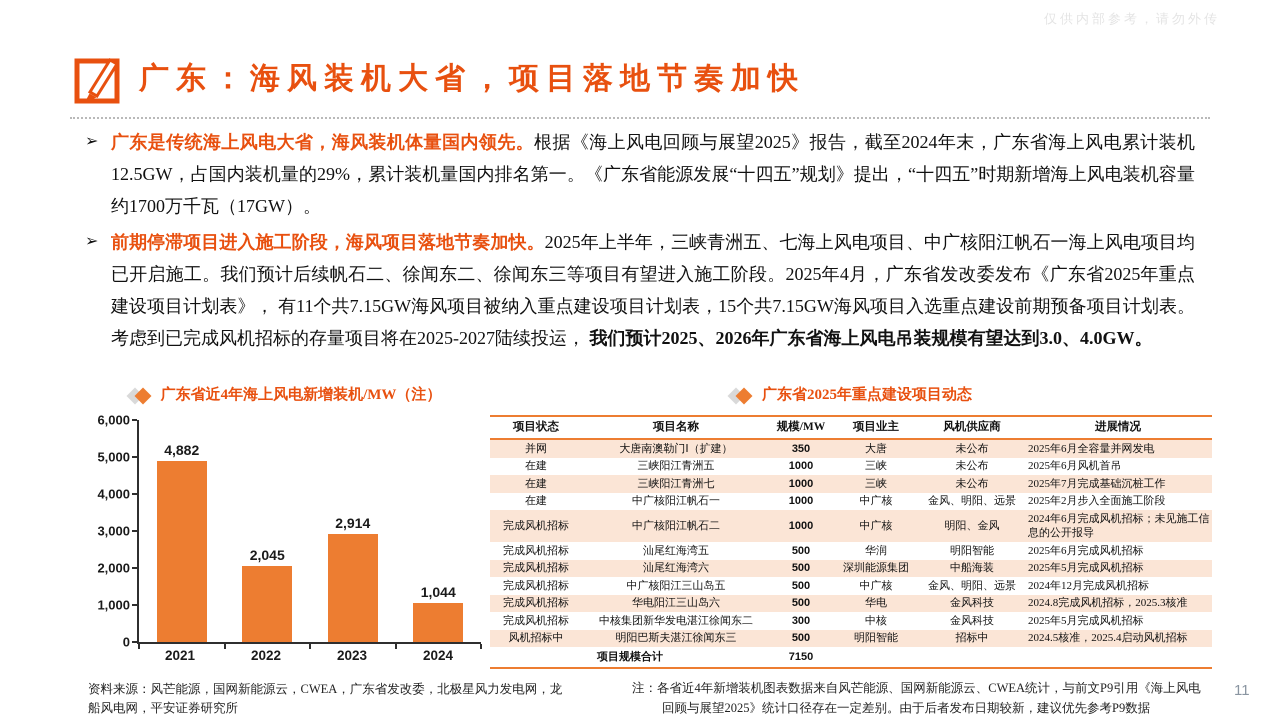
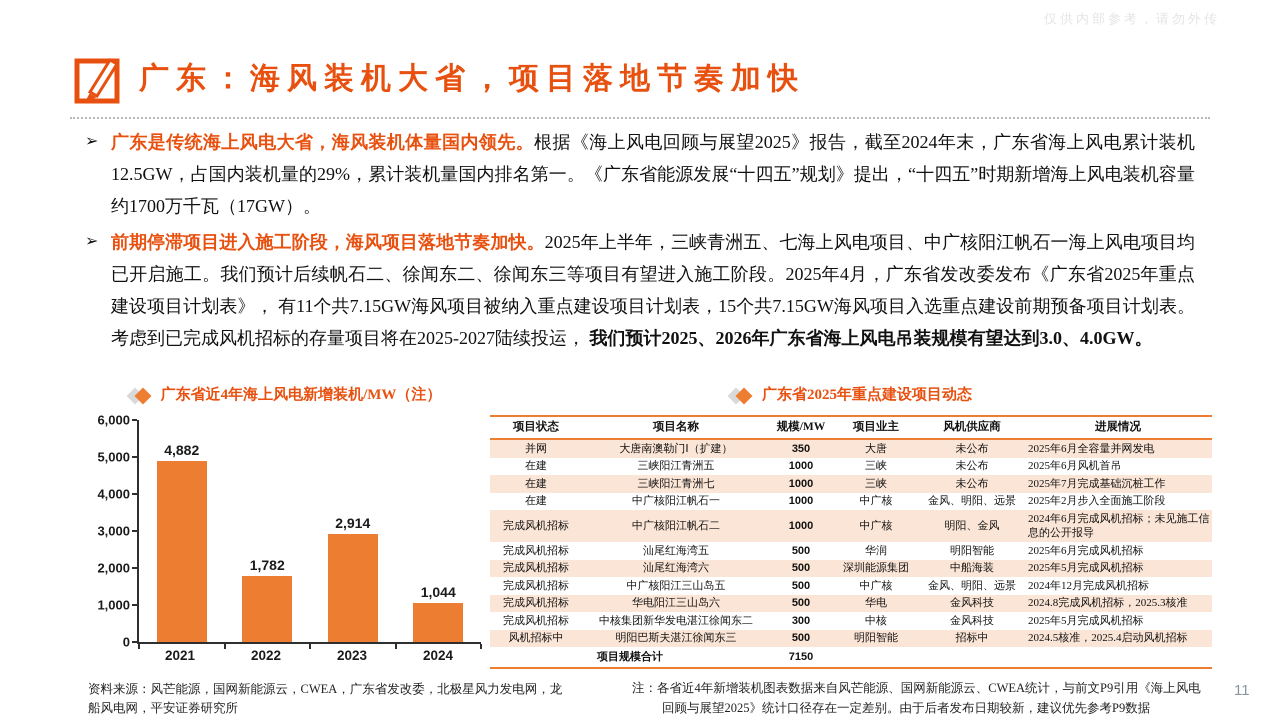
2022: 2,045 -> 1,782
